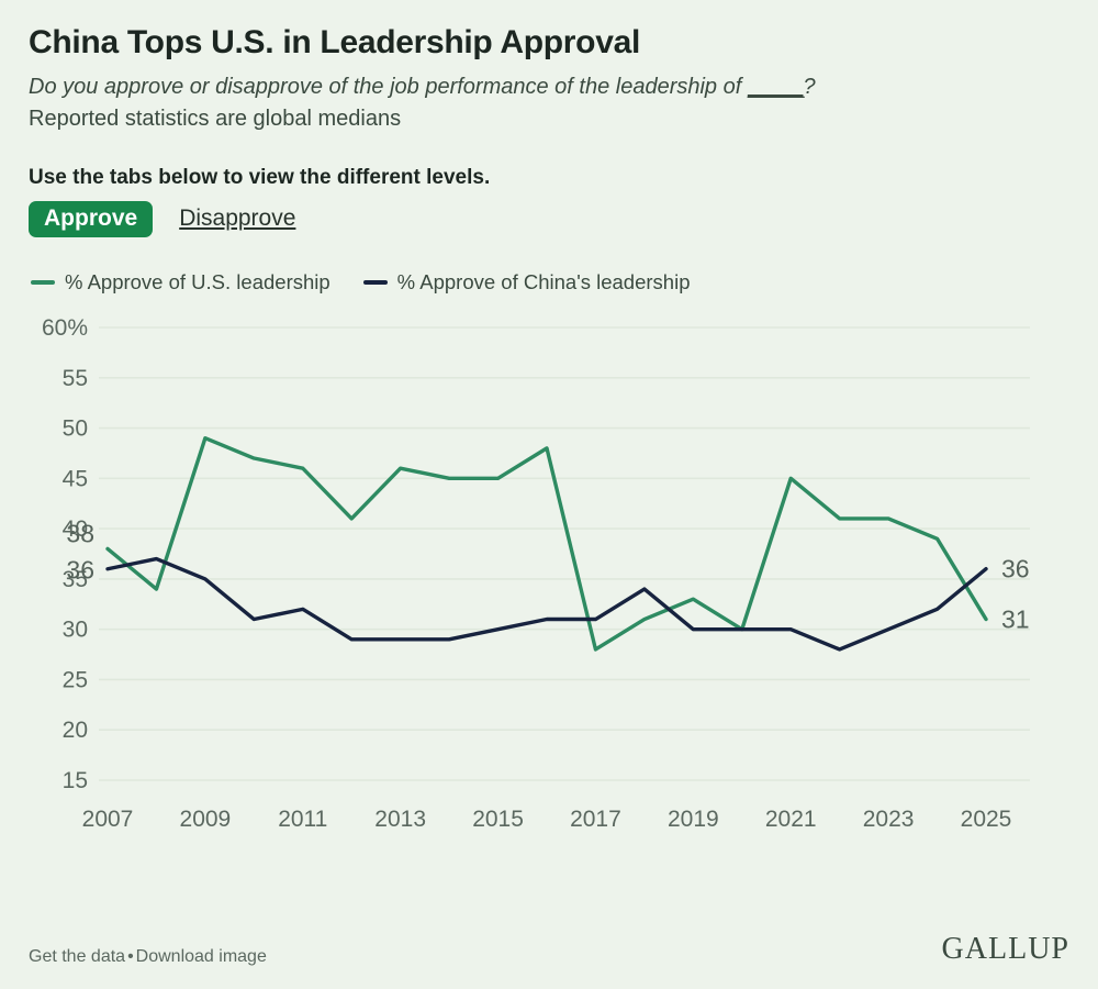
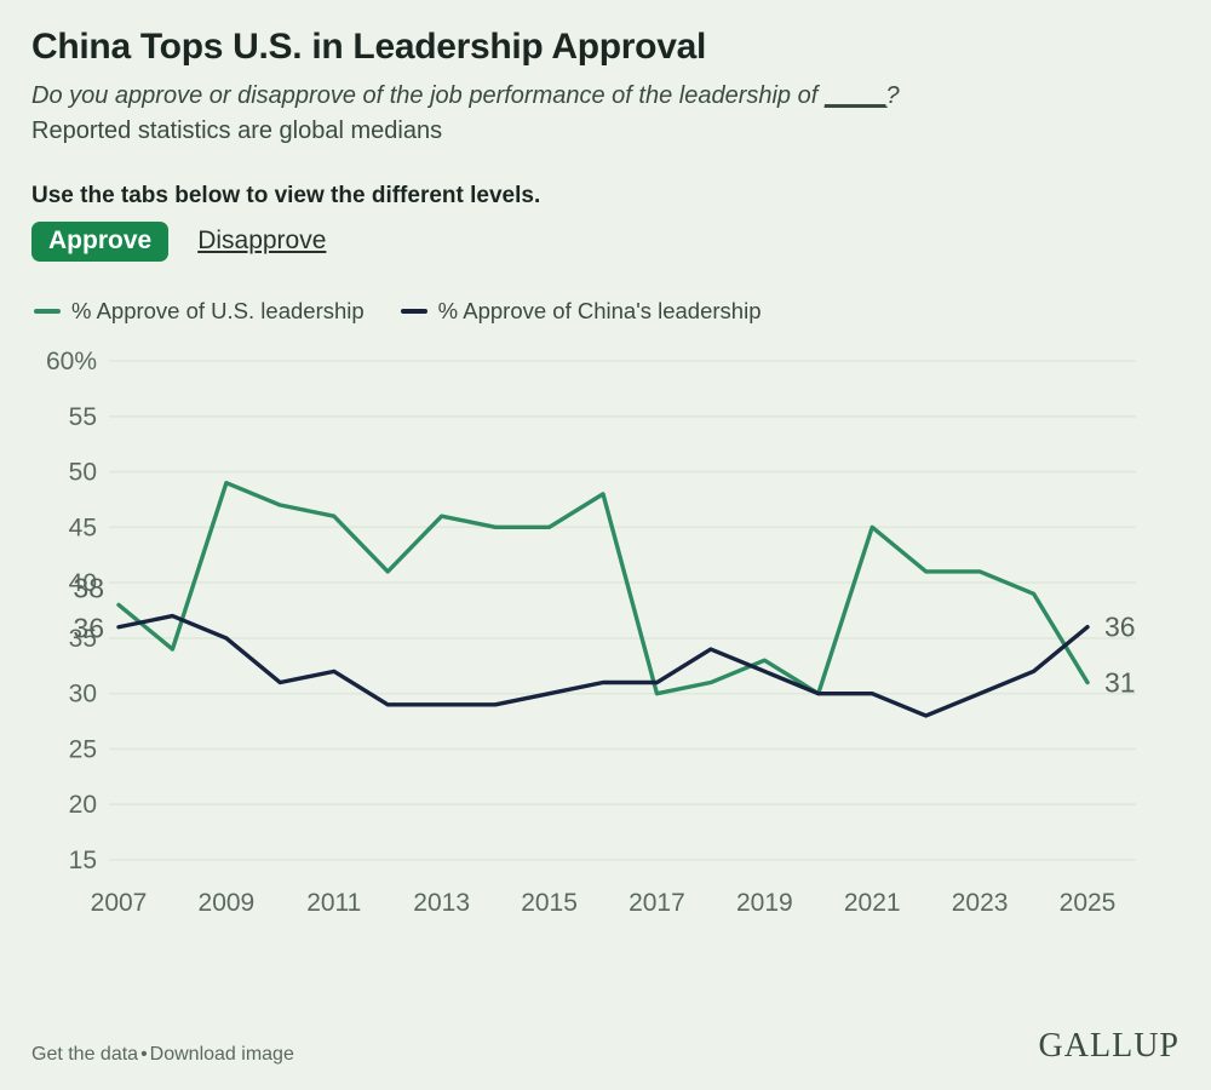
% Approve of U.S. leadership/2017: 28% -> 30%
% Approve of China's leadership/2019: 30% -> 32%
